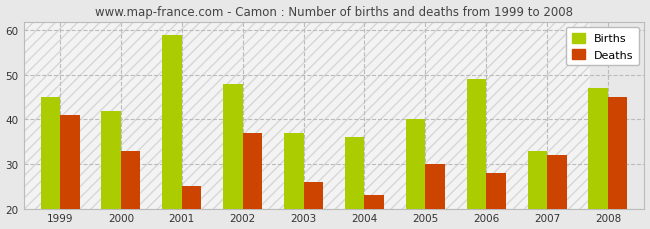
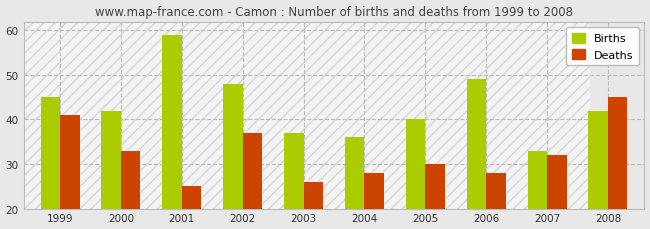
Deaths/2004: 23 -> 28
Births/2008: 47 -> 42
